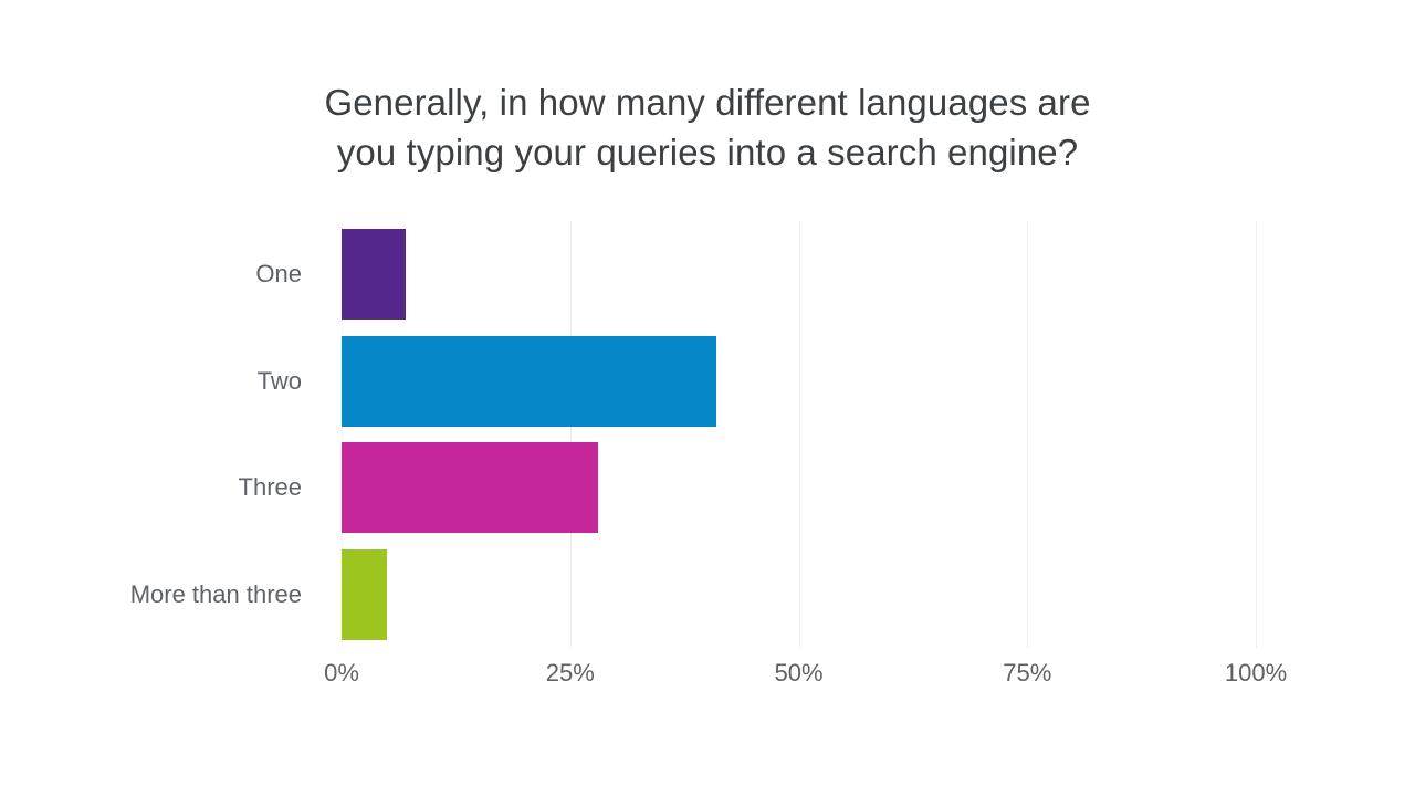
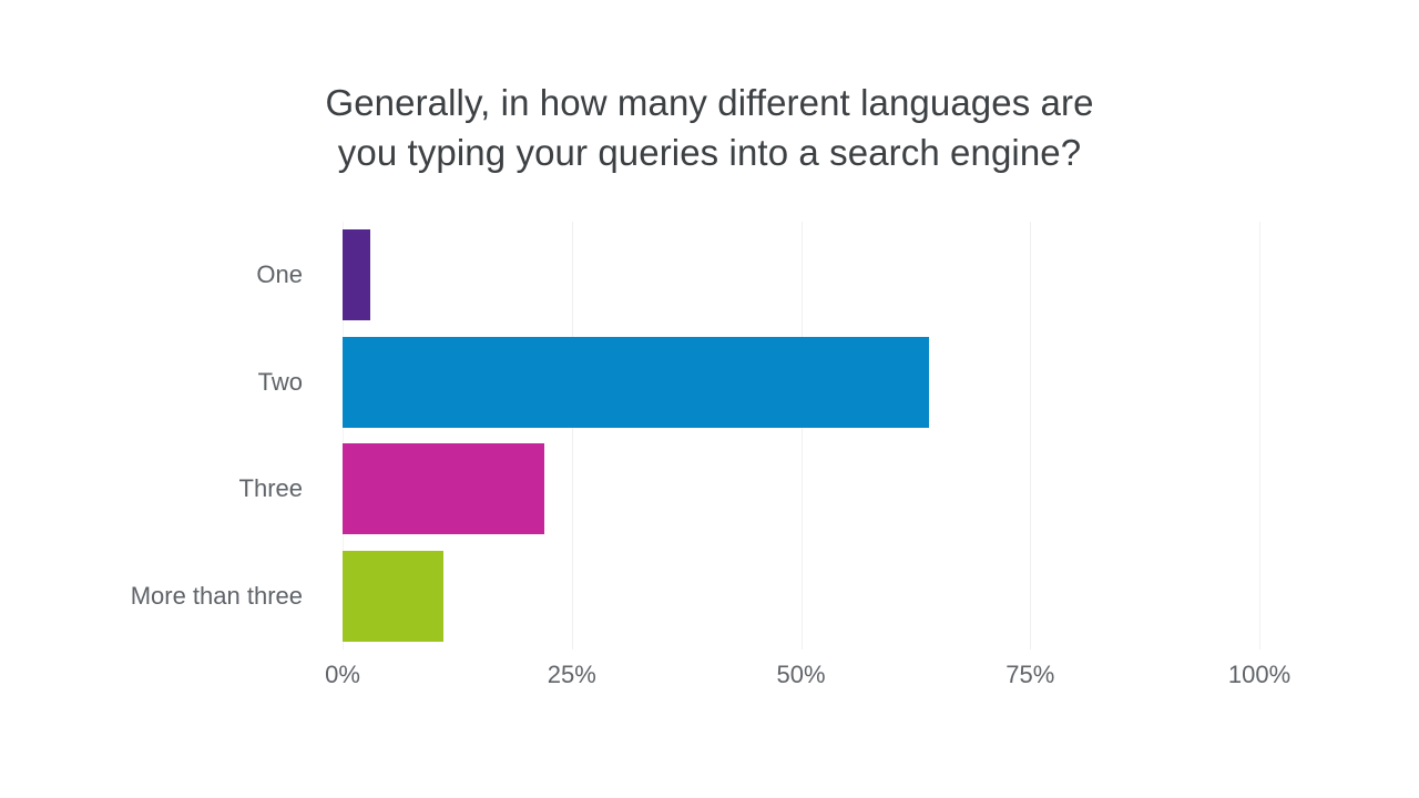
One: 7% -> 3%
Two: 41% -> 64%
Three: 28% -> 22%
More than three: 5% -> 11%
